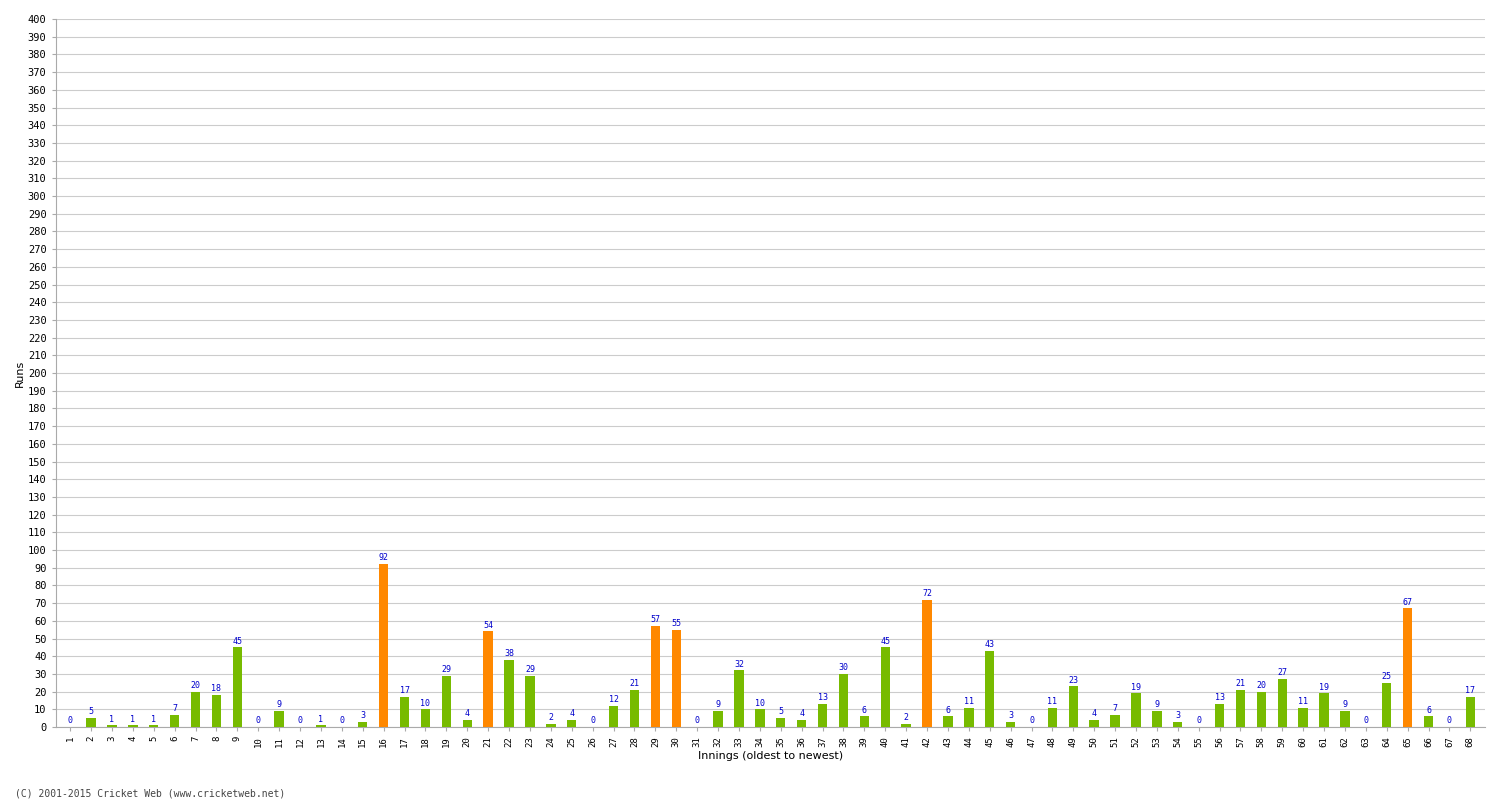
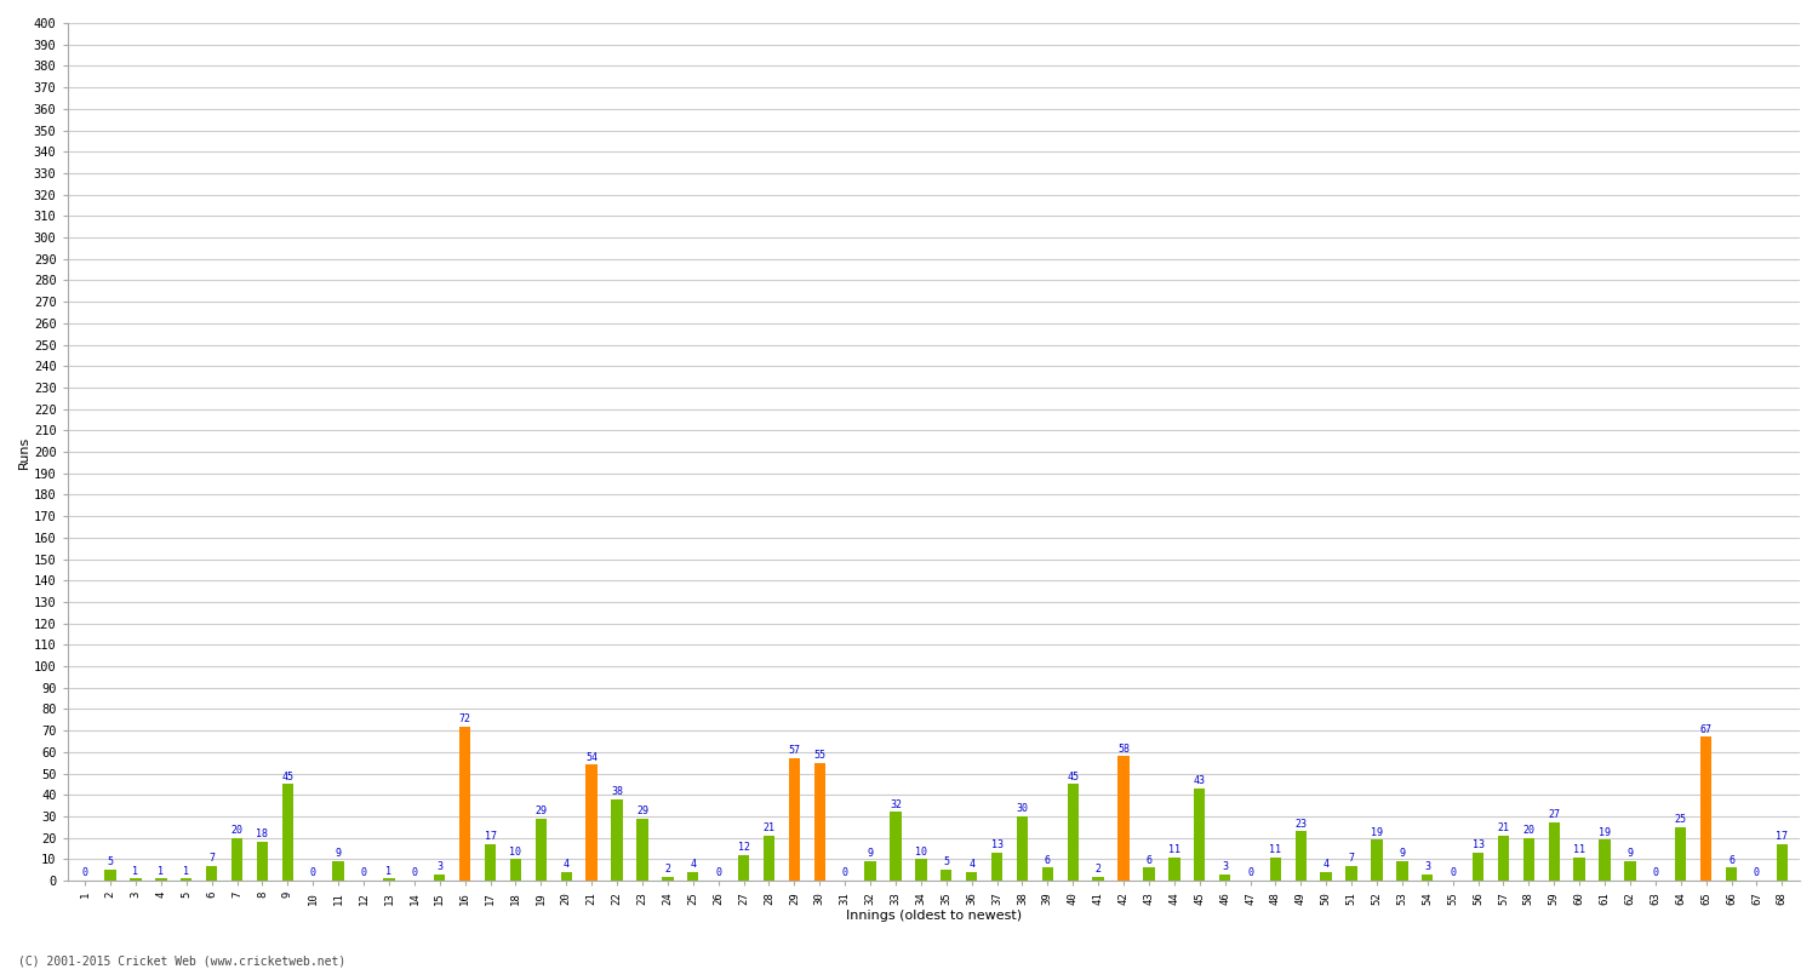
16: 92 -> 72
42: 72 -> 58
